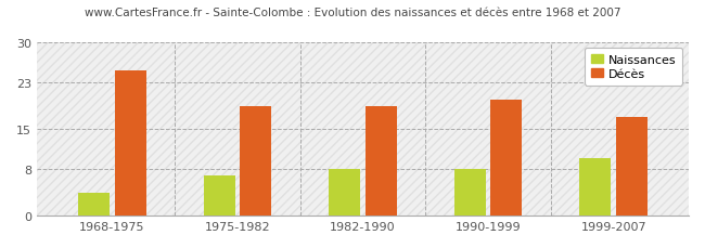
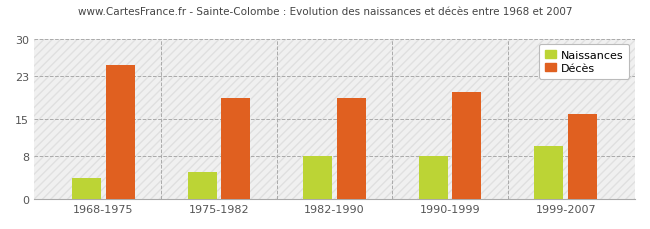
Naissances/1975-1982: 7 -> 5
Décès/1999-2007: 17 -> 16
